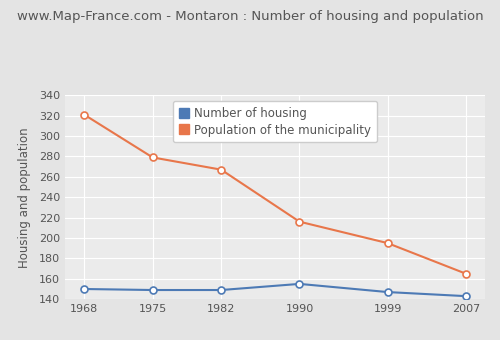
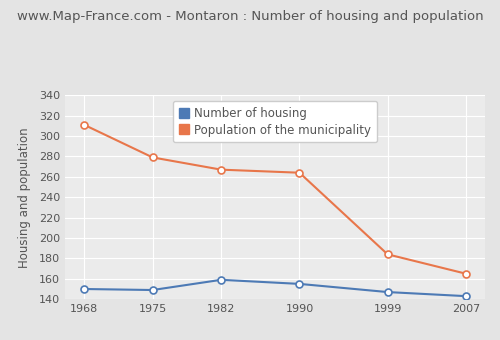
Population of the municipality/1968: 321 -> 311
Number of housing/1982: 149 -> 159
Population of the municipality/1990: 216 -> 264
Population of the municipality/1999: 195 -> 184
